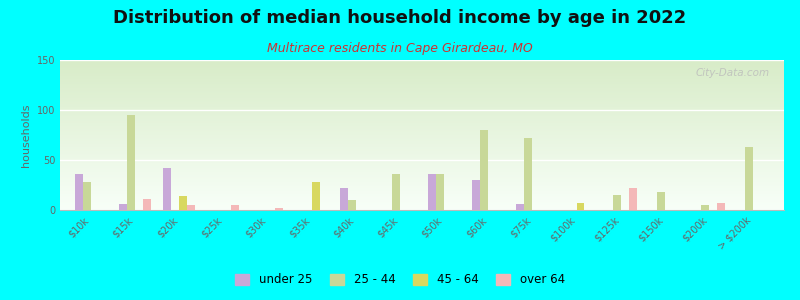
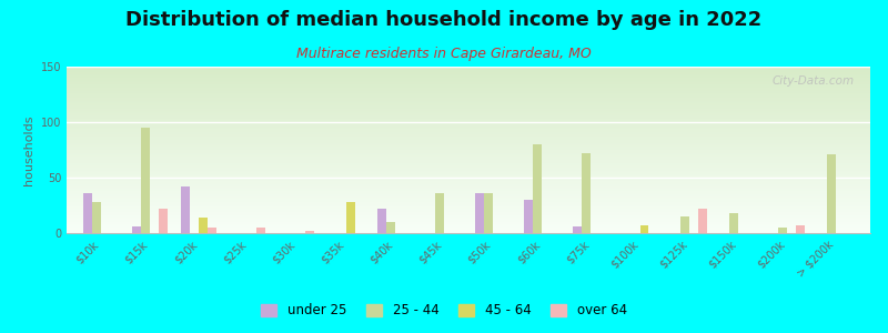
over 64/$15k: 11 -> 22
25 - 44/> $200k: 63 -> 71
